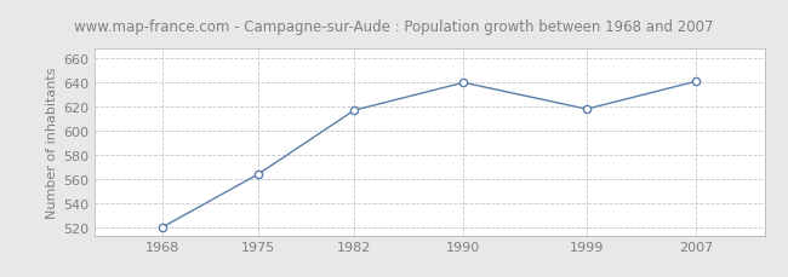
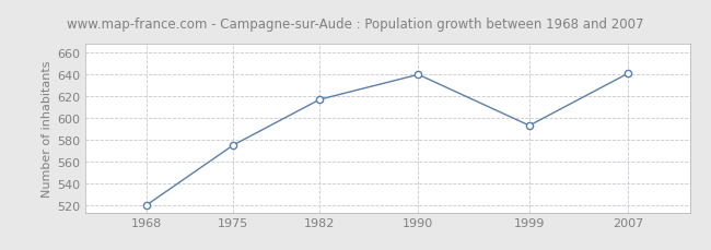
1975: 564 -> 575
1999: 618 -> 593
